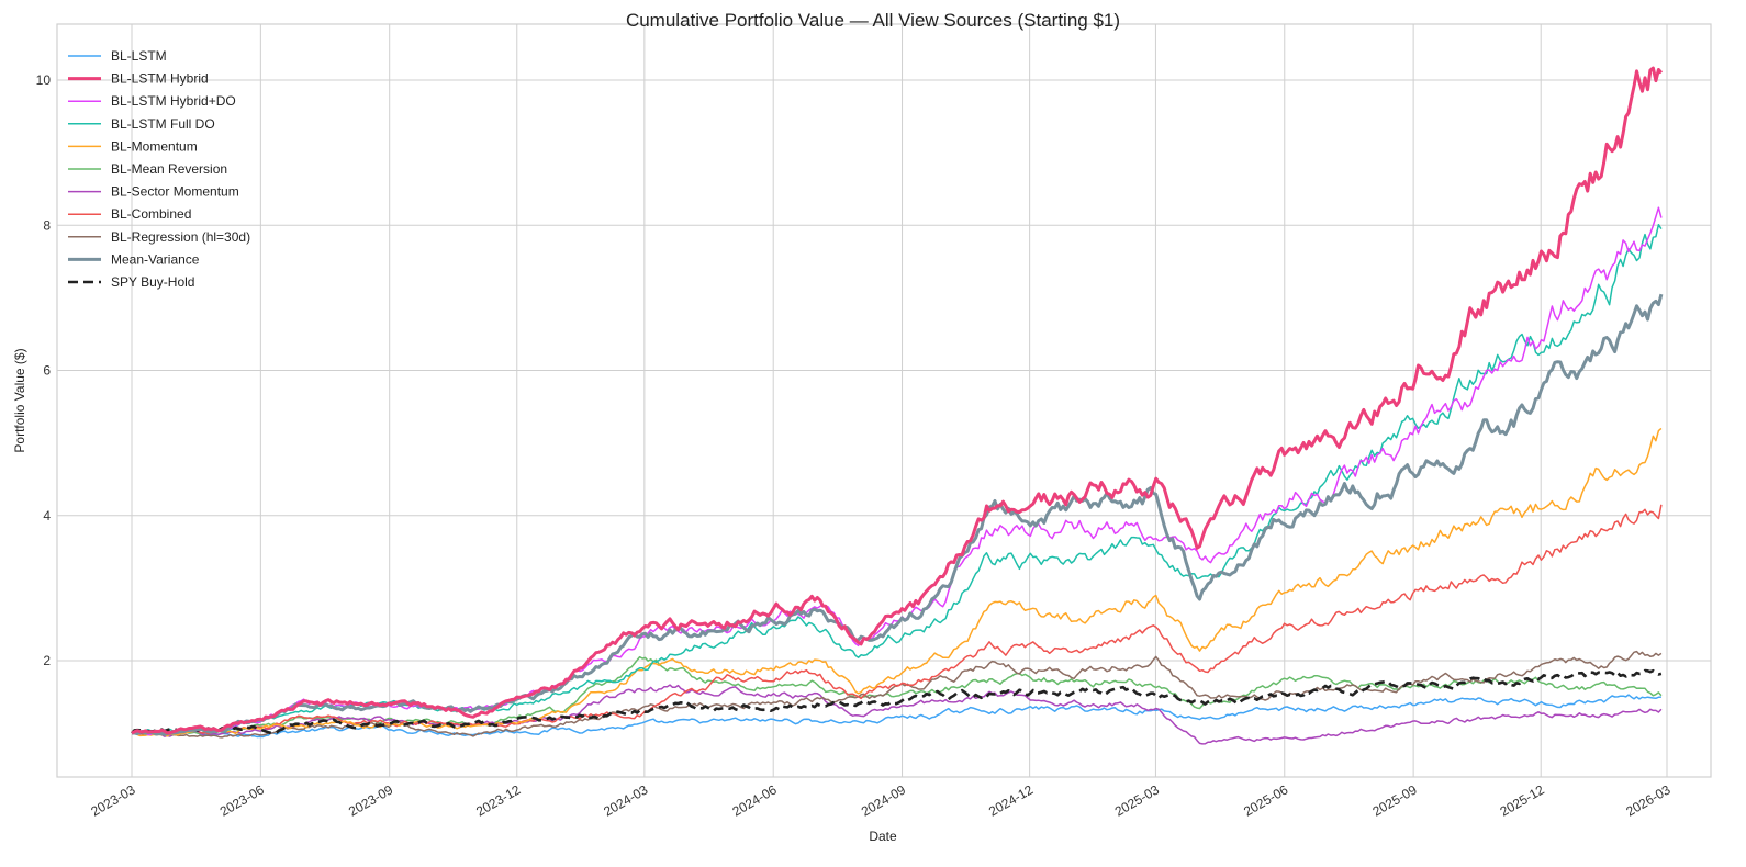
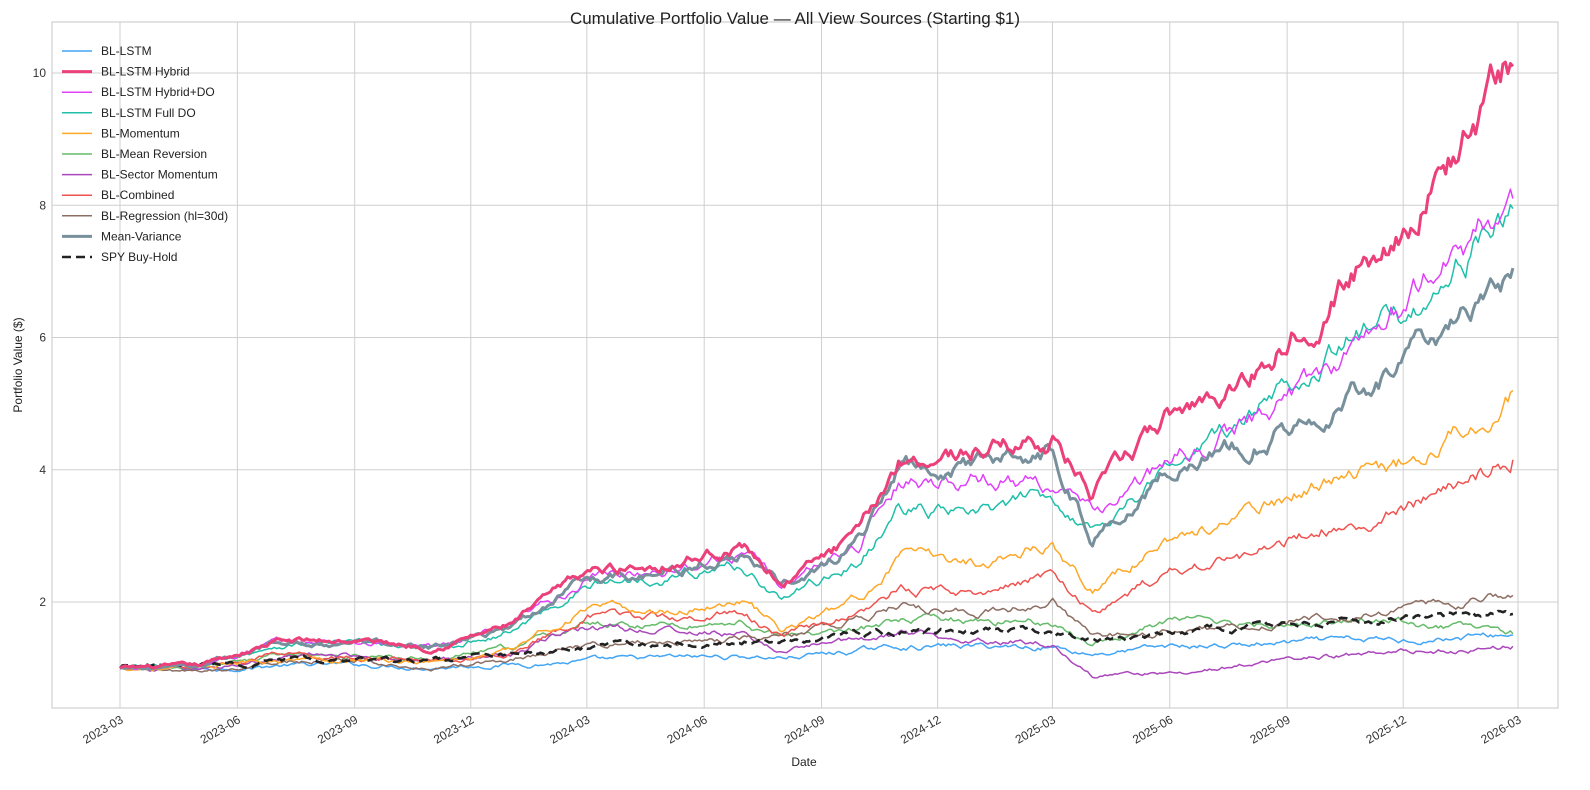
BL-LSTM Full DO/2024-03: 1.9 -> 2.2
BL-Mean Reversion/2024-03: 2.0 -> 1.6
BL-Combined/2024-03: 1.3 -> 1.8
